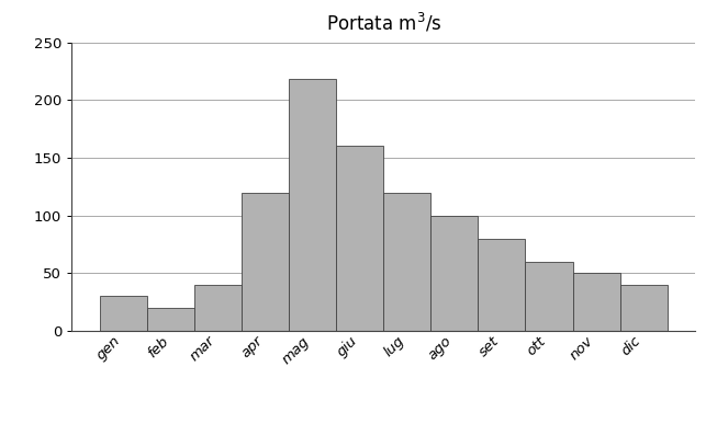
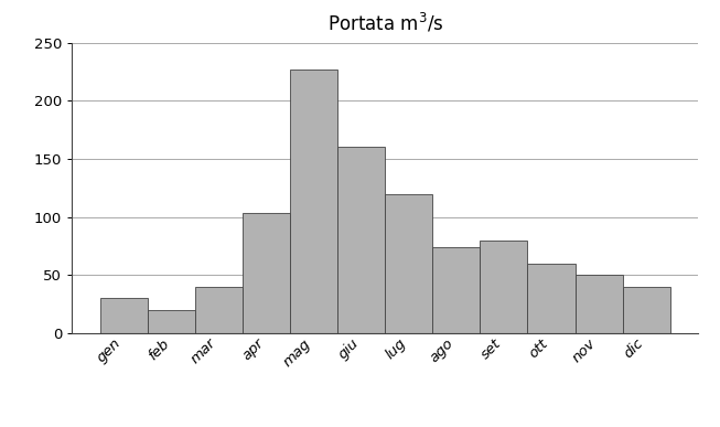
apr: 120 -> 103
mag: 218 -> 227
ago: 100 -> 74
